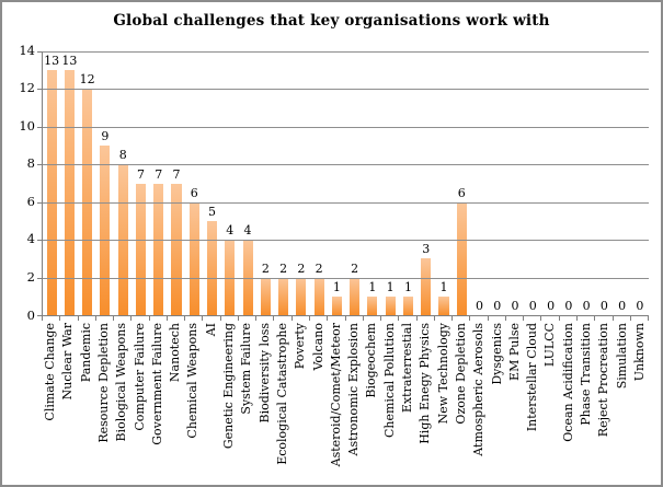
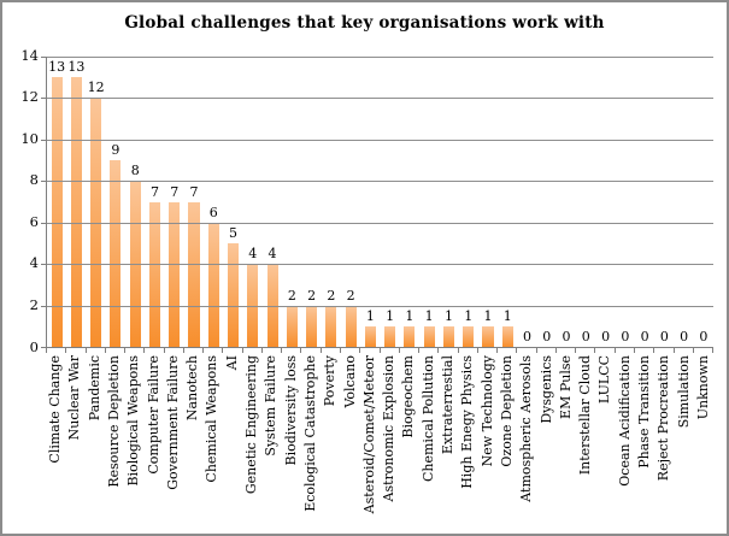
Astronomic Explosion: 2 -> 1
High Enegy Physics: 3 -> 1
Ozone Depletion: 6 -> 1
